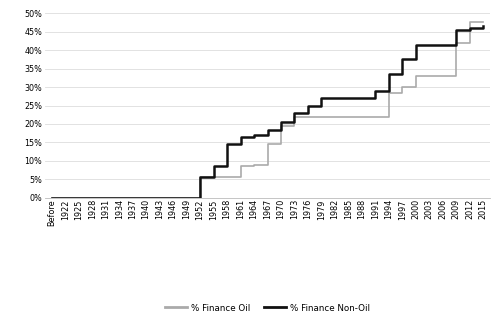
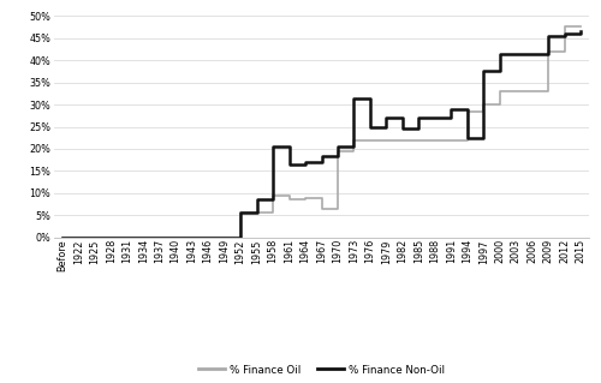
% Finance Oil/1958: 5.5% -> 9.5%
% Finance Non-Oil/1958: 14.5% -> 20.5%
% Finance Oil/1967: 14.5% -> 6.5%
% Finance Non-Oil/1973: 23.0% -> 31.5%
% Finance Non-Oil/1982: 27.0% -> 24.5%
% Finance Non-Oil/1994: 33.5% -> 22.5%
